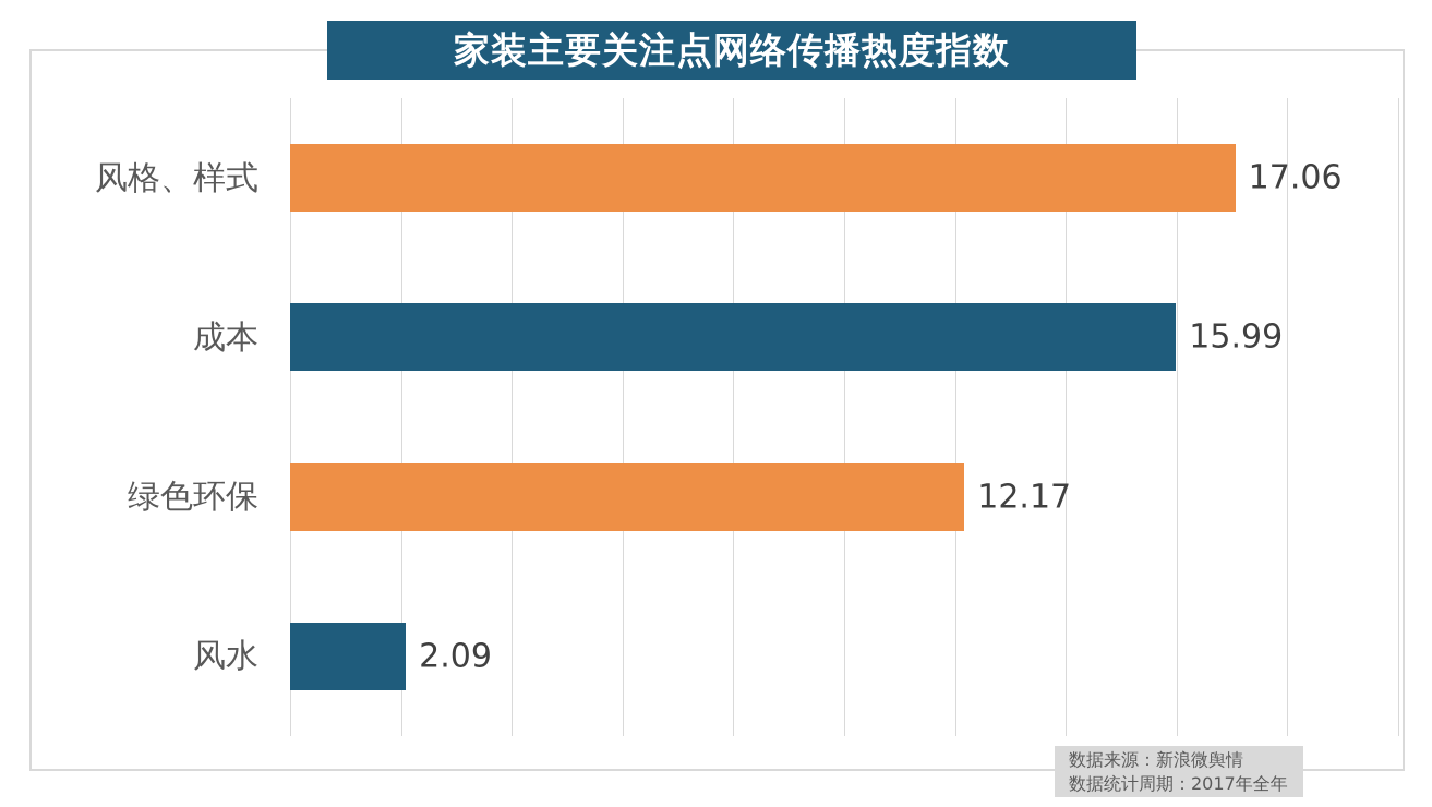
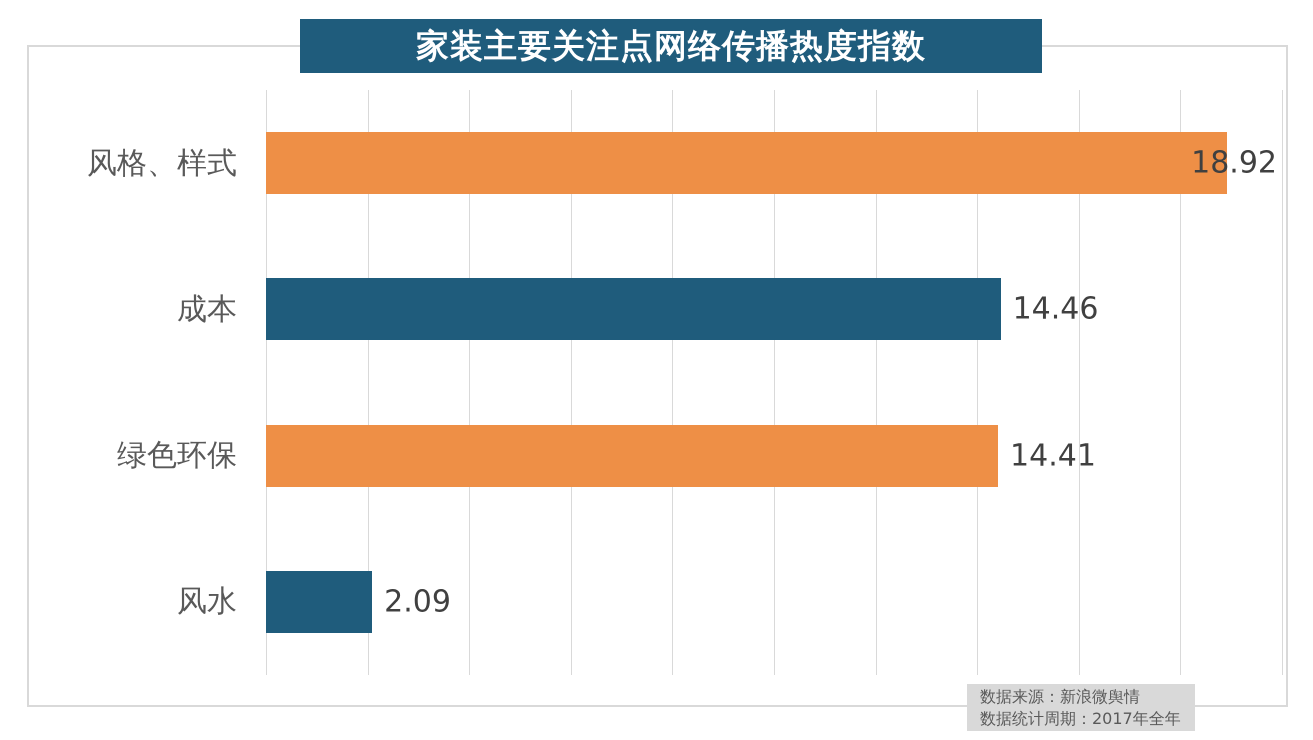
风格、样式: 17.06 -> 18.92
成本: 15.99 -> 14.46
绿色环保: 12.17 -> 14.41
